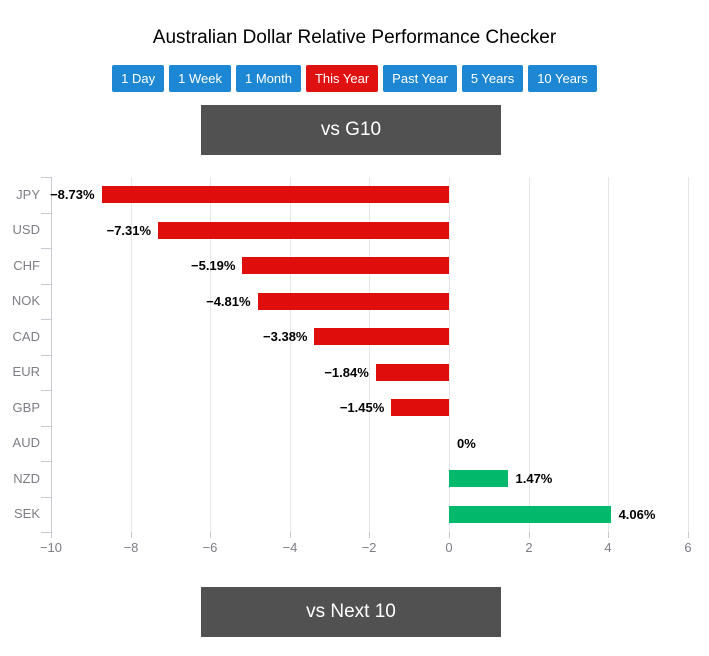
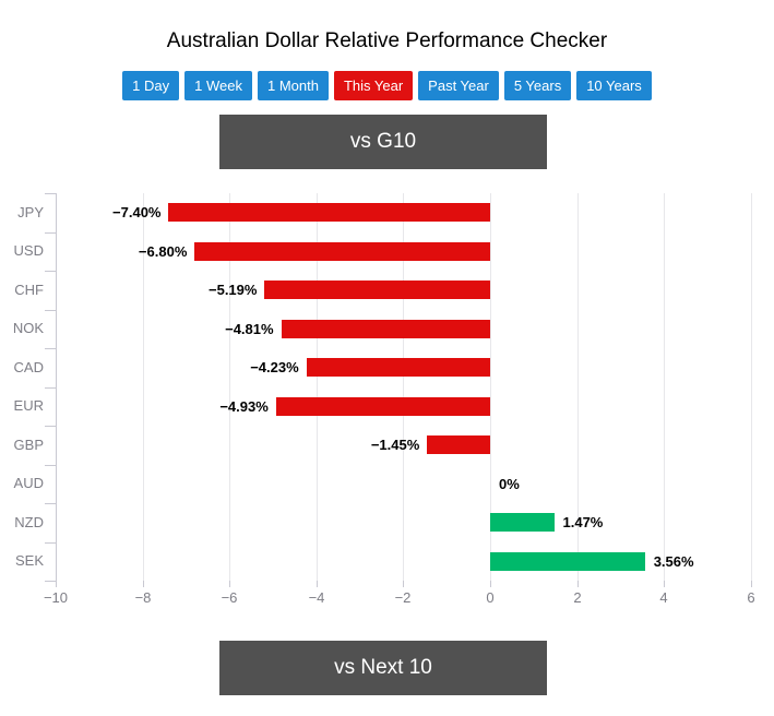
JPY: −8.73% -> −7.40%
USD: −7.31% -> −6.80%
CAD: −3.38% -> −4.23%
EUR: −1.84% -> −4.93%
SEK: 4.06% -> 3.56%
